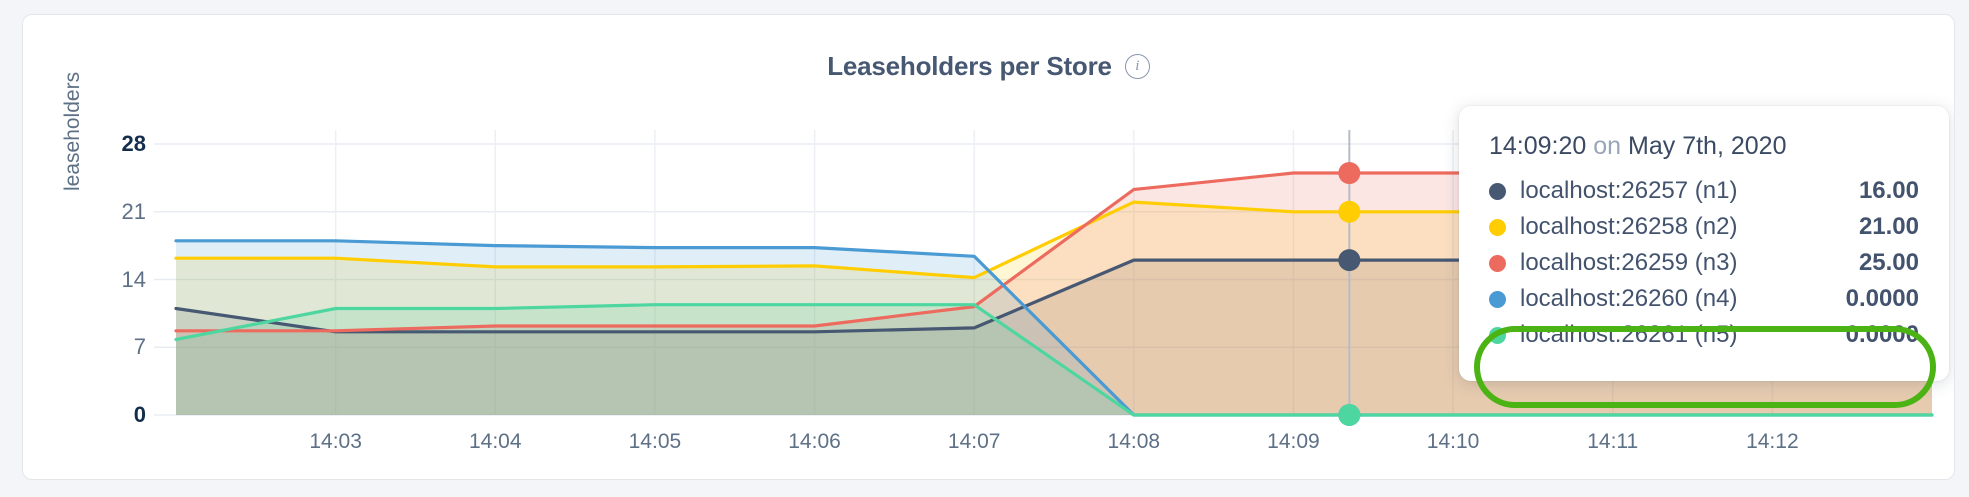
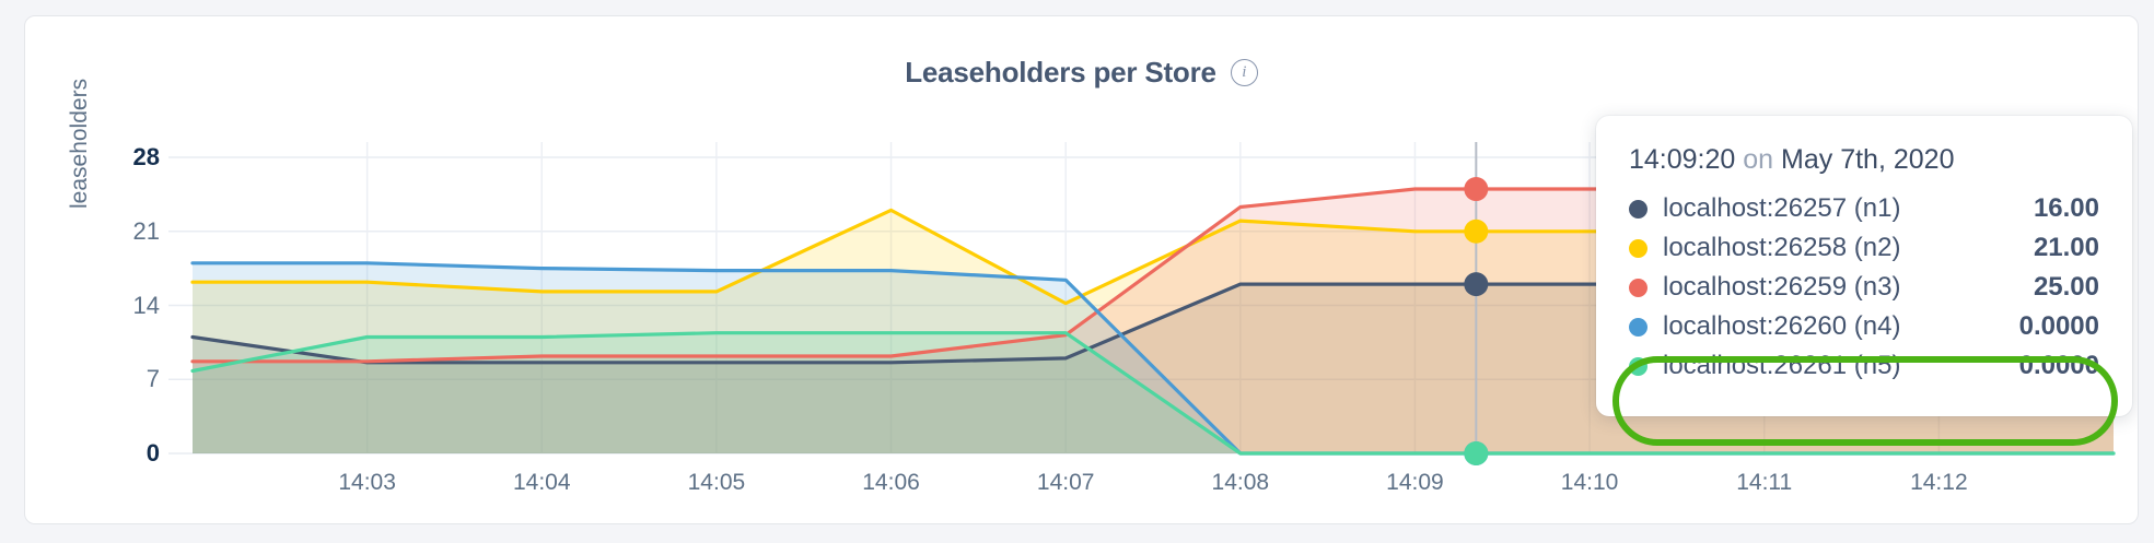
localhost:26258 (n2)/14:06: 15 -> 23
